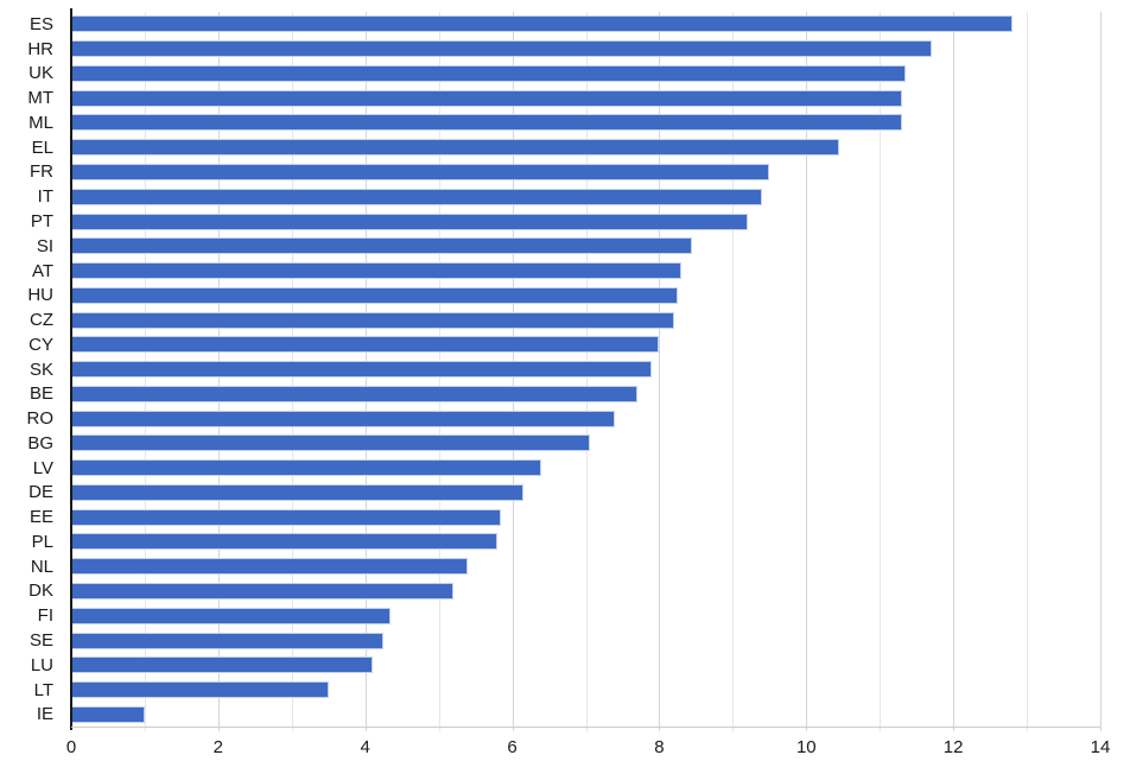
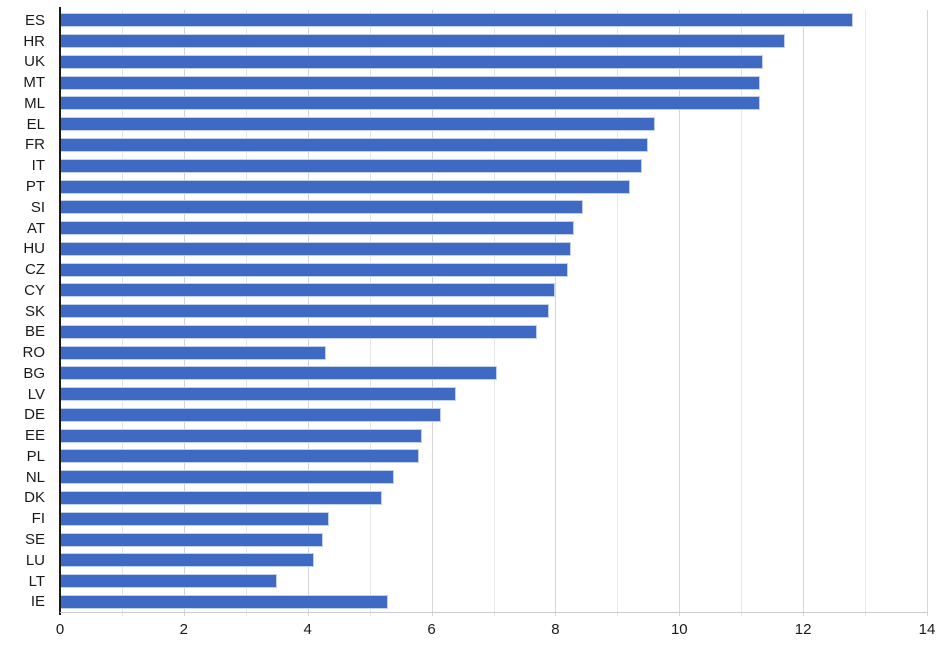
EL: 10.4 -> 9.6
RO: 7.4 -> 4.3
IE: 1.0 -> 5.3
